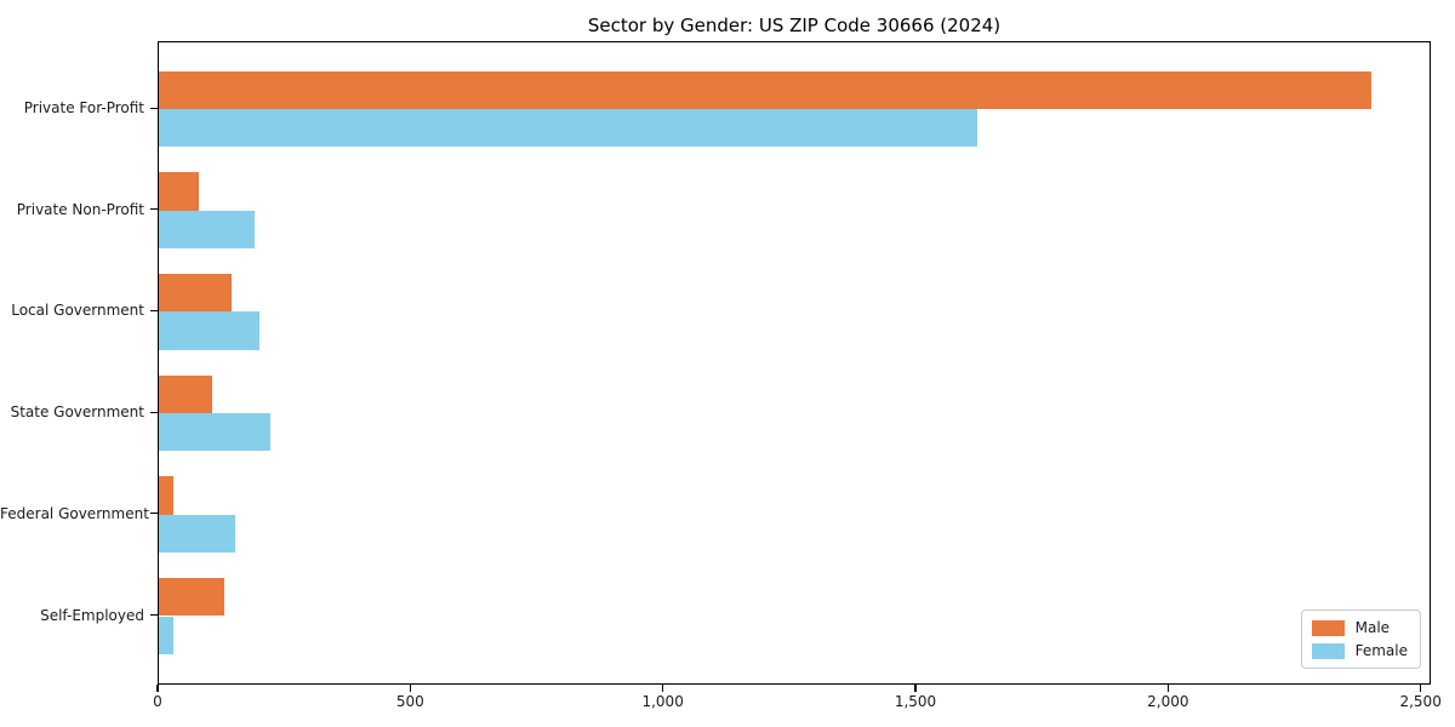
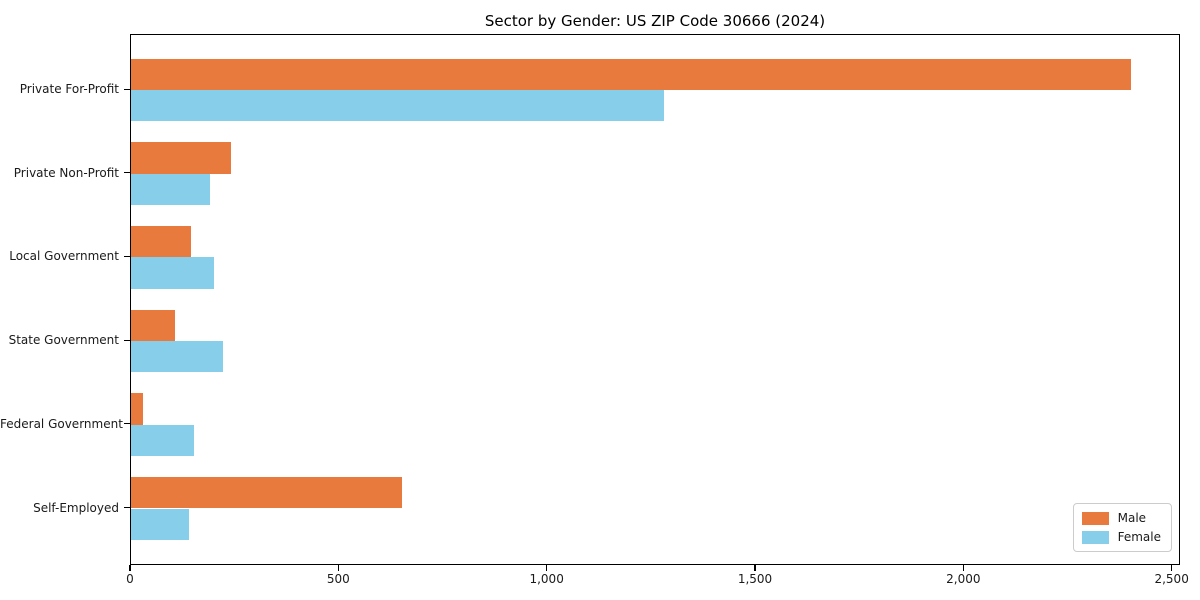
Female/Private For-Profit: 1620 -> 1280
Male/Private Non-Profit: 80 -> 240
Male/Self-Employed: 130 -> 650
Female/Self-Employed: 30 -> 140
